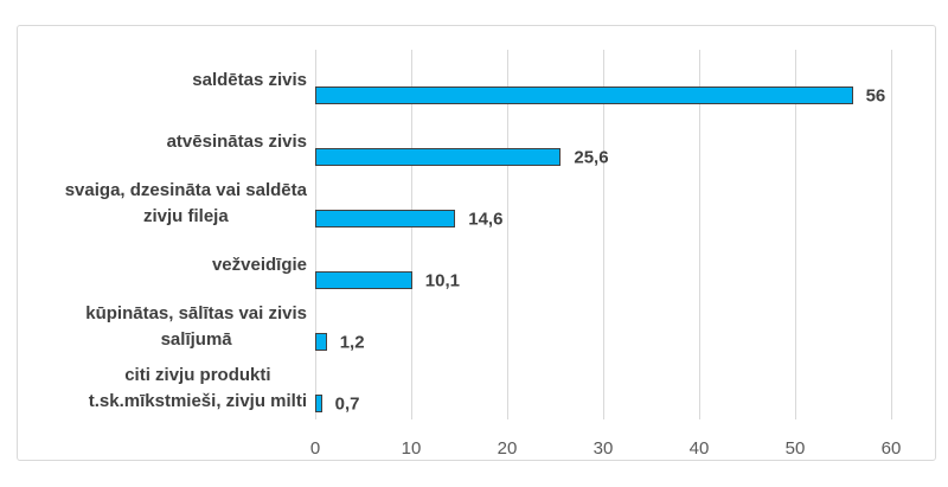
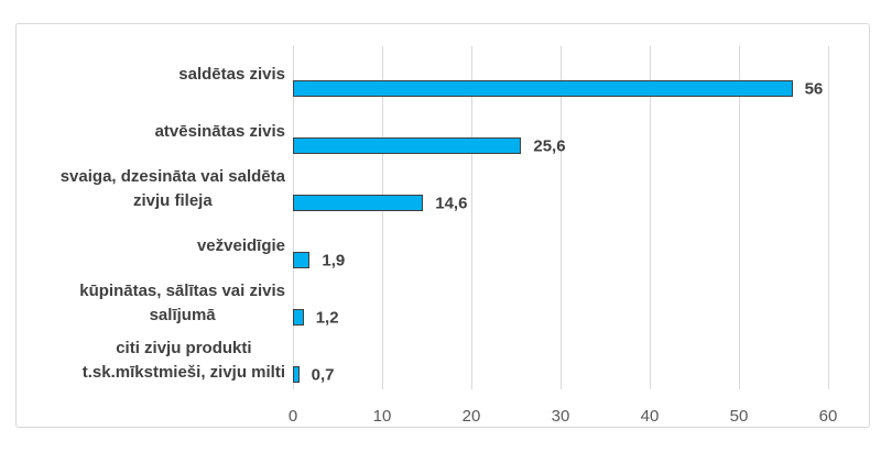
vežveidīgie: 10,1 -> 1,9
